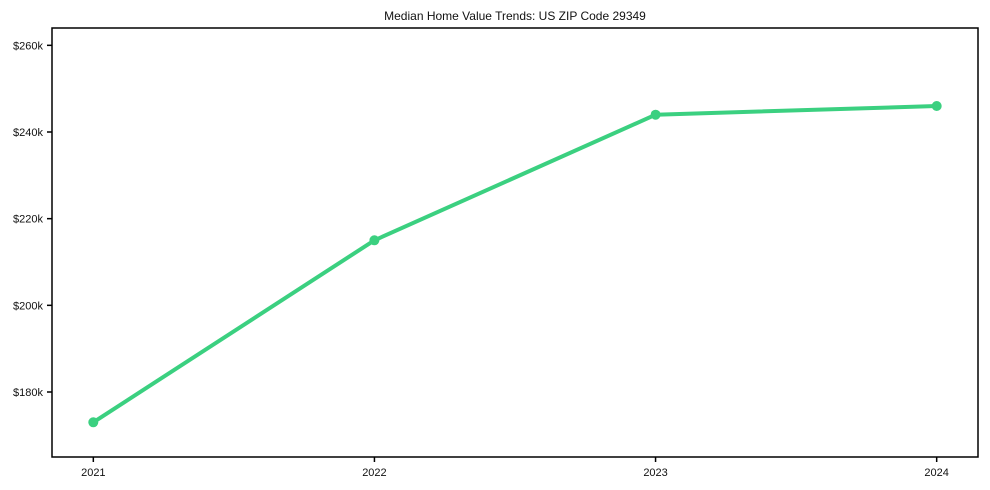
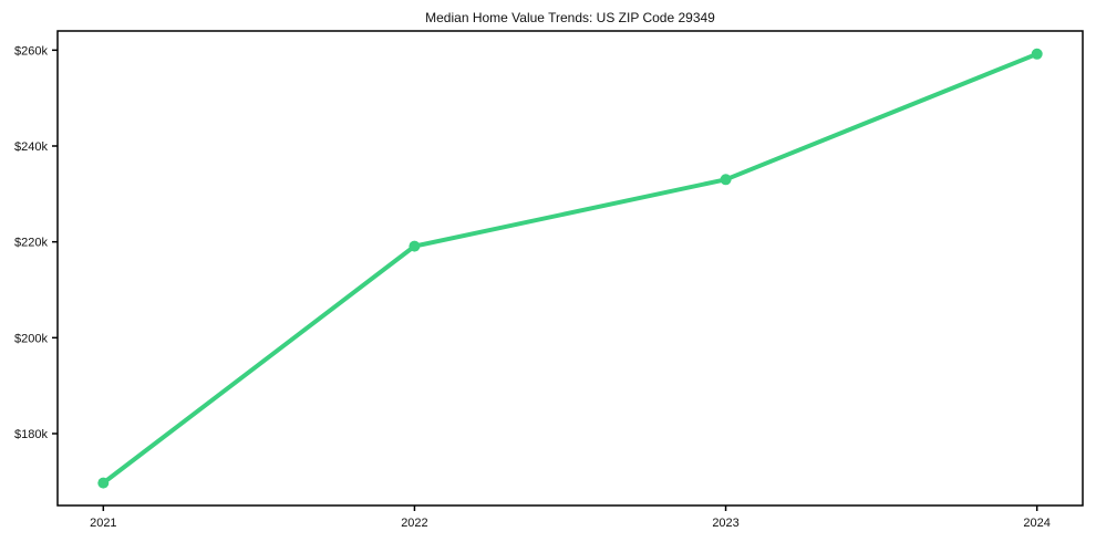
2021: $173k -> $170k
2022: $215k -> $219k
2023: $244k -> $233k
2024: $246k -> $259k
